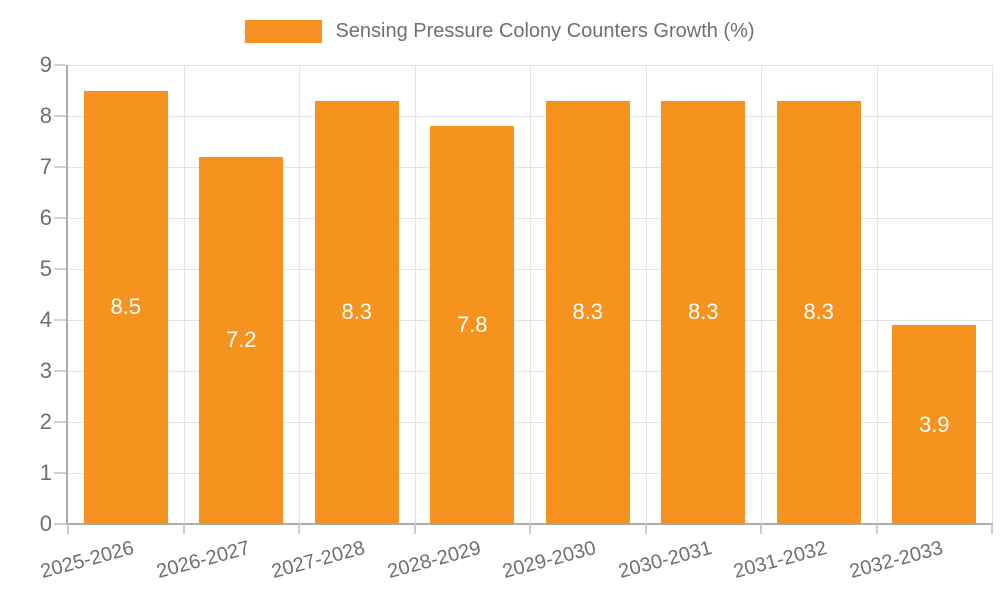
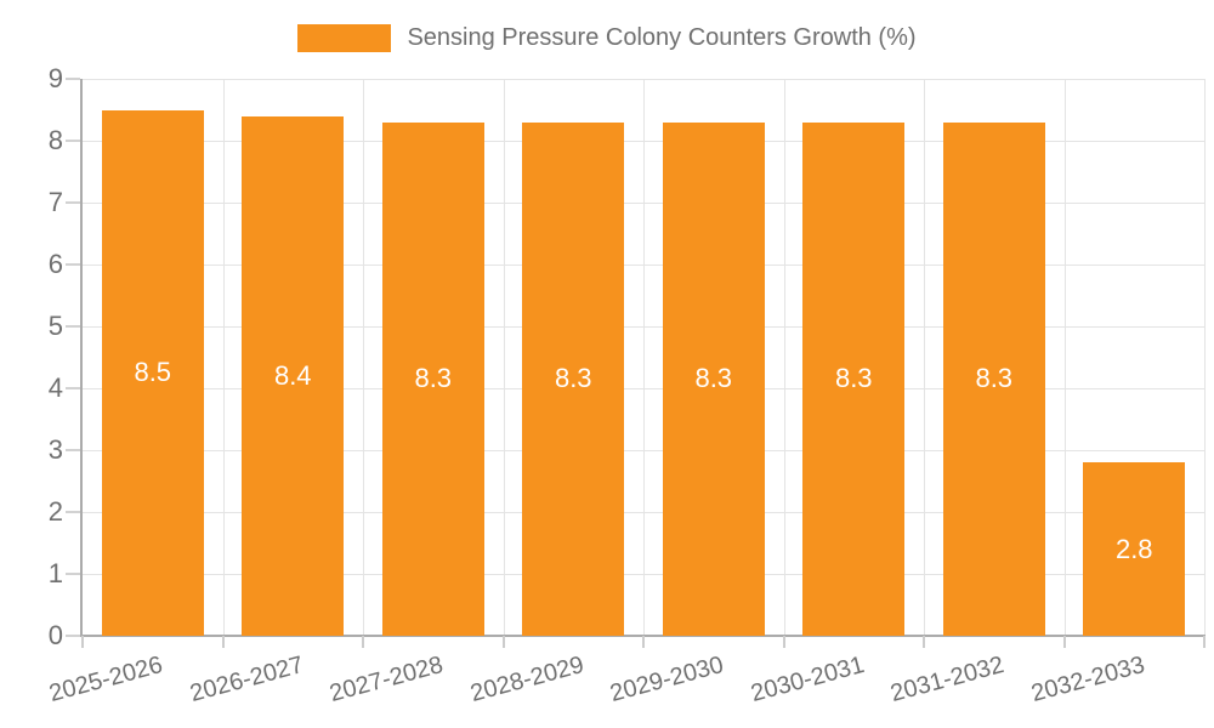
2026-2027: 7.2 -> 8.4
2028-2029: 7.8 -> 8.3
2032-2033: 3.9 -> 2.8
